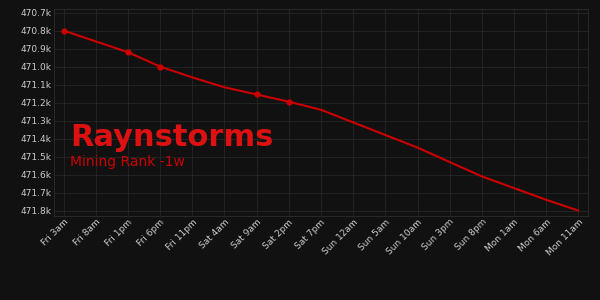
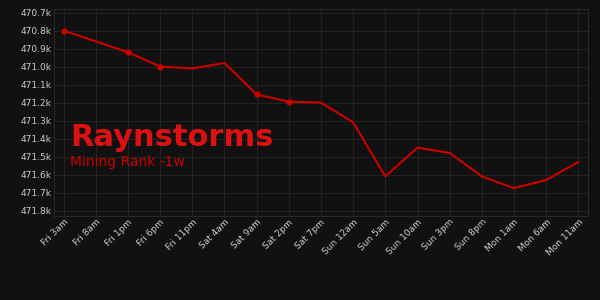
Fri 11pm: 471.06k -> 471.01k
Sat 4am: 471.12k -> 470.98k
Sat 7pm: 471.24k -> 471.20k
Sun 5am: 471.38k -> 471.61k
Sun 3pm: 471.53k -> 471.48k
Mon 6am: 471.74k -> 471.63k
Mon 11am: 471.80k -> 471.53k
